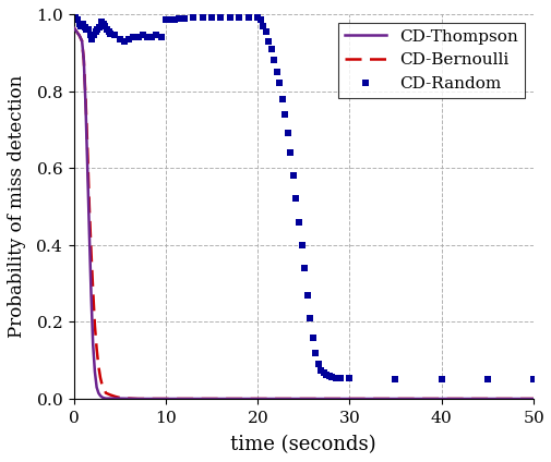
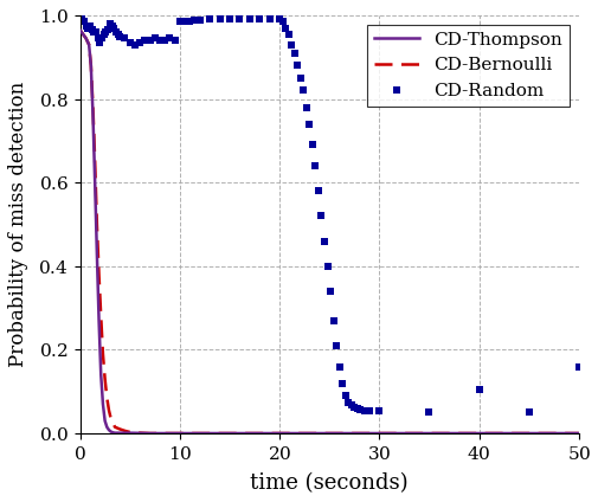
CD-Random/40: 0.051 -> 0.105
CD-Random/50: 0.050 -> 0.160
